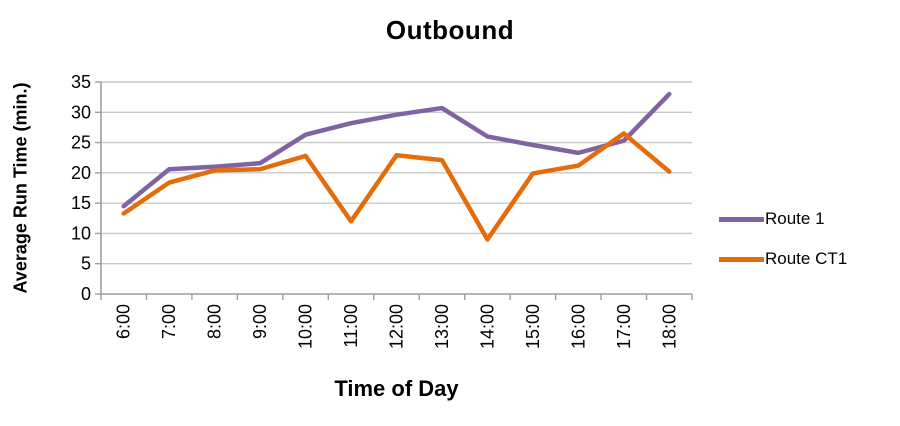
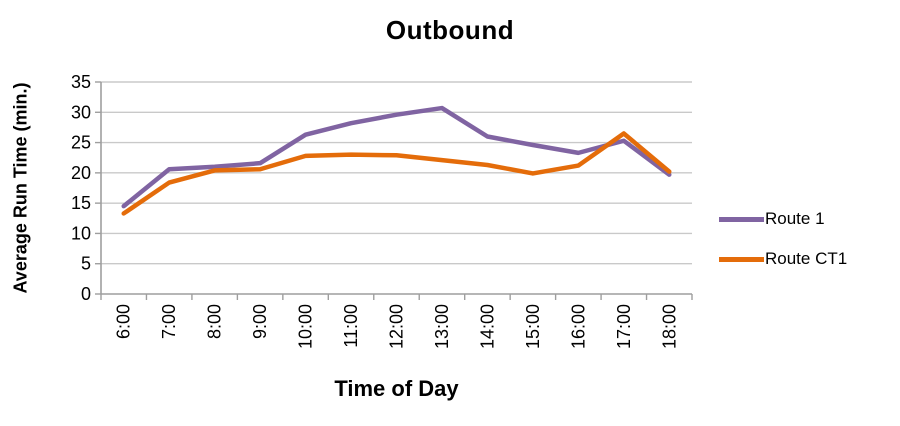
Route CT1/11:00: 12 -> 23
Route CT1/14:00: 9 -> 21
Route 1/18:00: 33 -> 20
